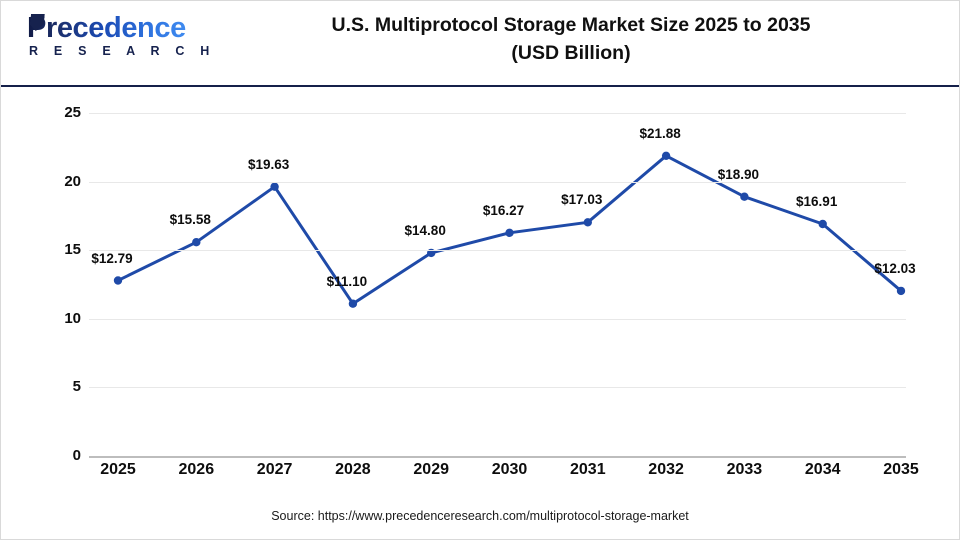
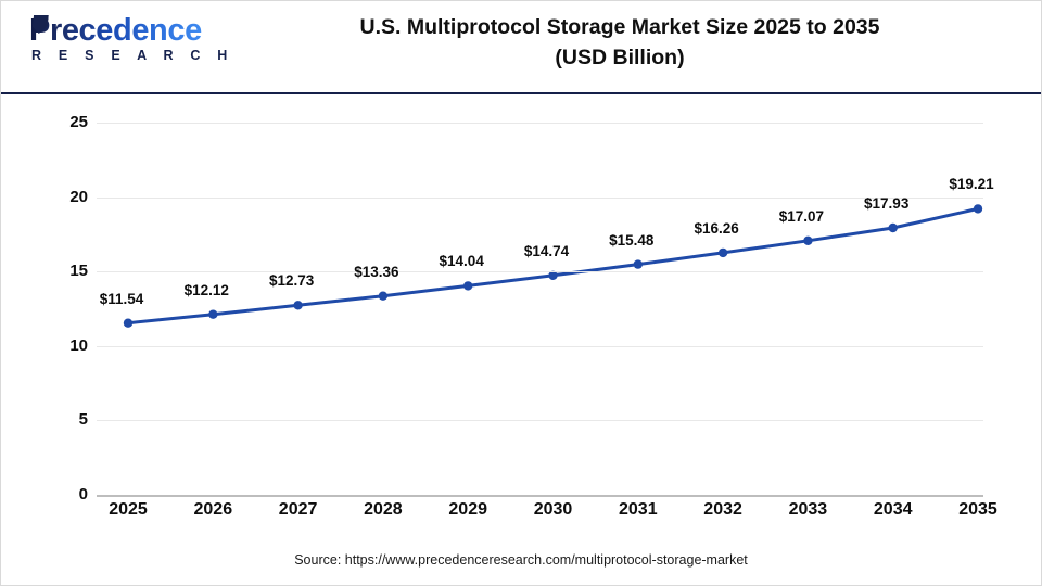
2025: $12.79 -> $11.54
2026: $15.58 -> $12.12
2027: $19.63 -> $12.73
2028: $11.10 -> $13.36
2029: $14.80 -> $14.04
2030: $16.27 -> $14.74
2031: $17.03 -> $15.48
2032: $21.88 -> $16.26
2033: $18.90 -> $17.07
2034: $16.91 -> $17.93
2035: $12.03 -> $19.21
